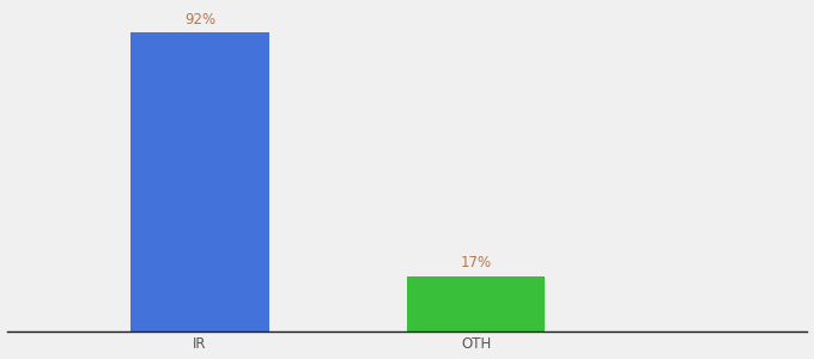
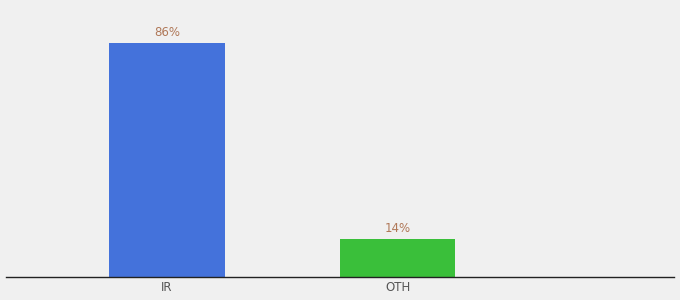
IR: 92% -> 86%
OTH: 17% -> 14%
